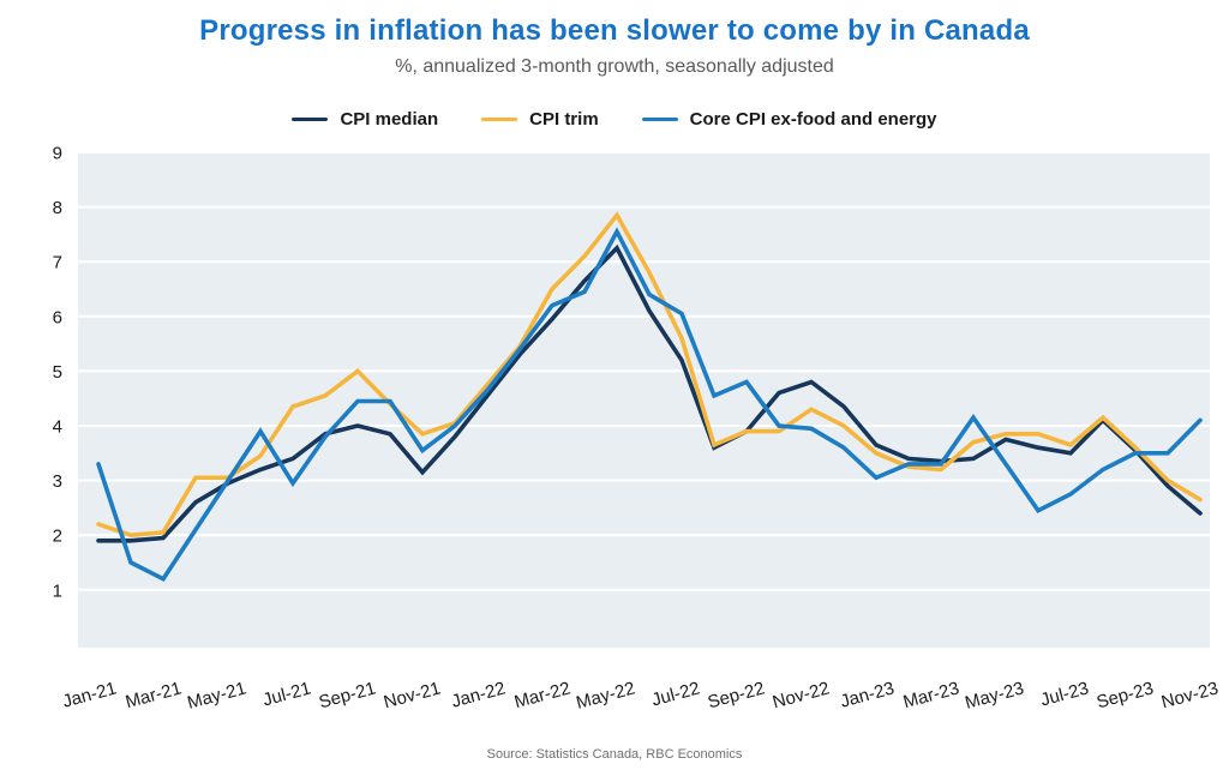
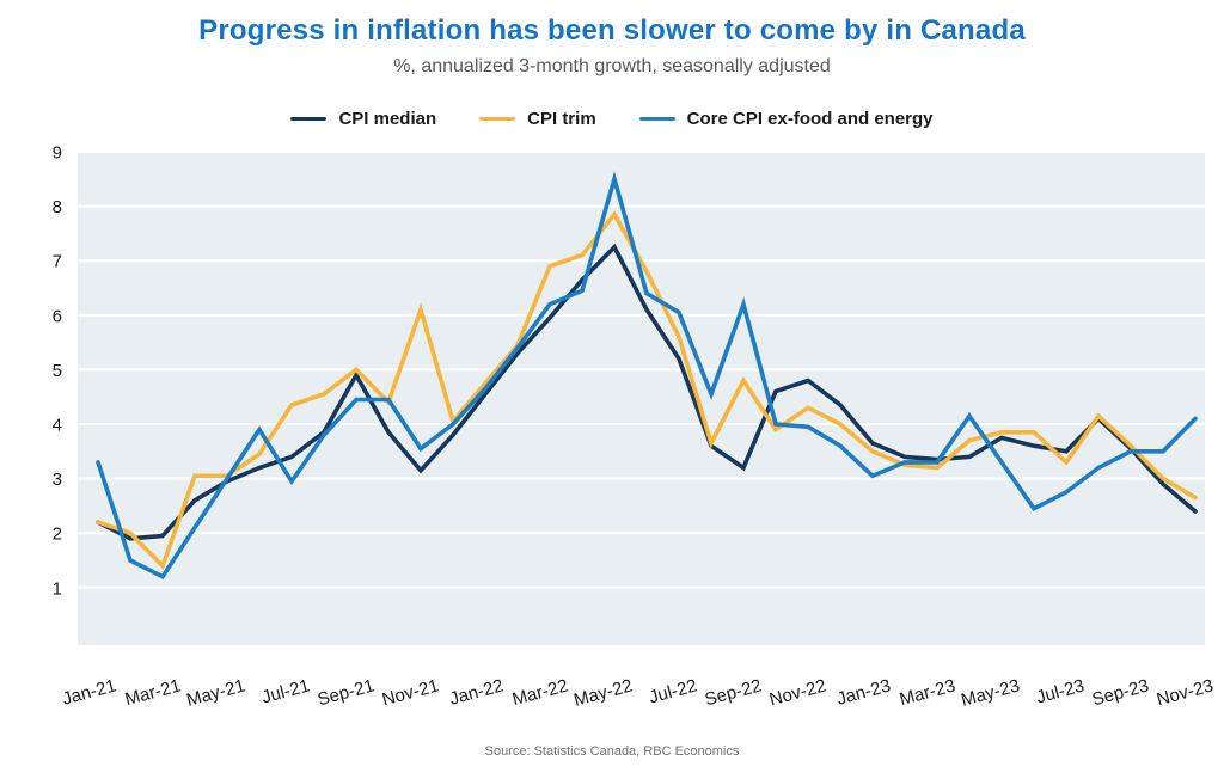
CPI median/Jan-21: 1.9 -> 2.2
CPI trim/Mar-21: 2.0 -> 1.4
CPI median/Sep-21: 4.0 -> 4.9
CPI trim/Nov-21: 3.9 -> 6.1
CPI trim/Mar-22: 6.5 -> 6.9
Core CPI ex-food and energy/May-22: 7.5 -> 8.5
CPI median/Sep-22: 3.9 -> 3.2
CPI trim/Sep-22: 3.9 -> 4.8
Core CPI ex-food and energy/Sep-22: 4.8 -> 6.2
CPI trim/Jul-23: 3.6 -> 3.3
